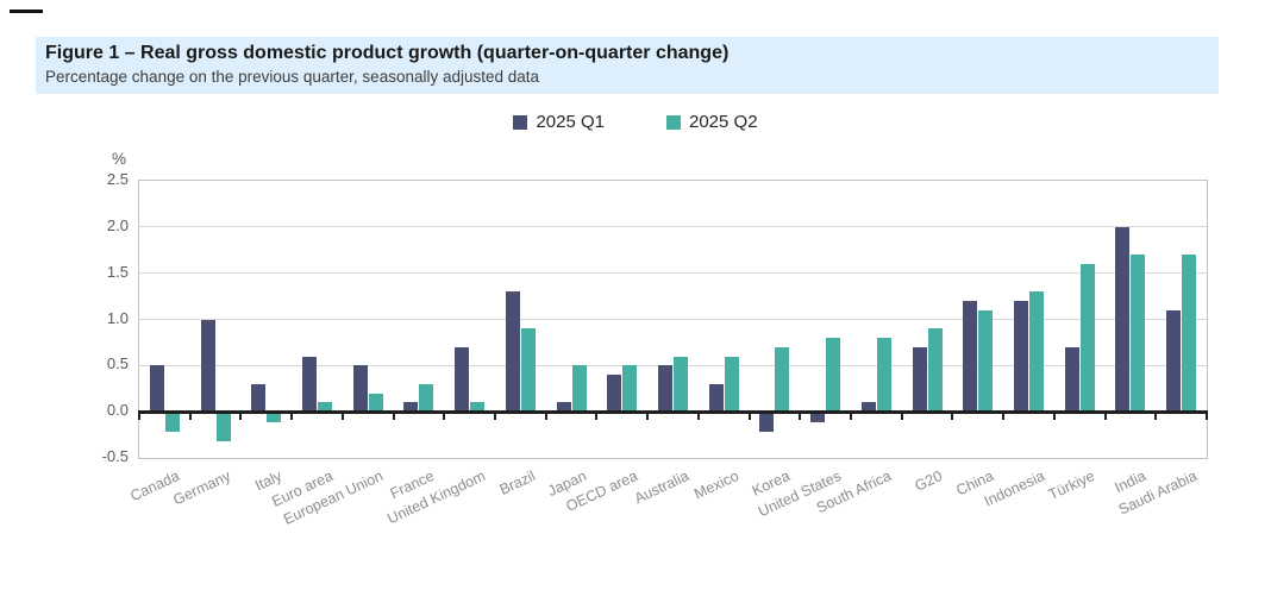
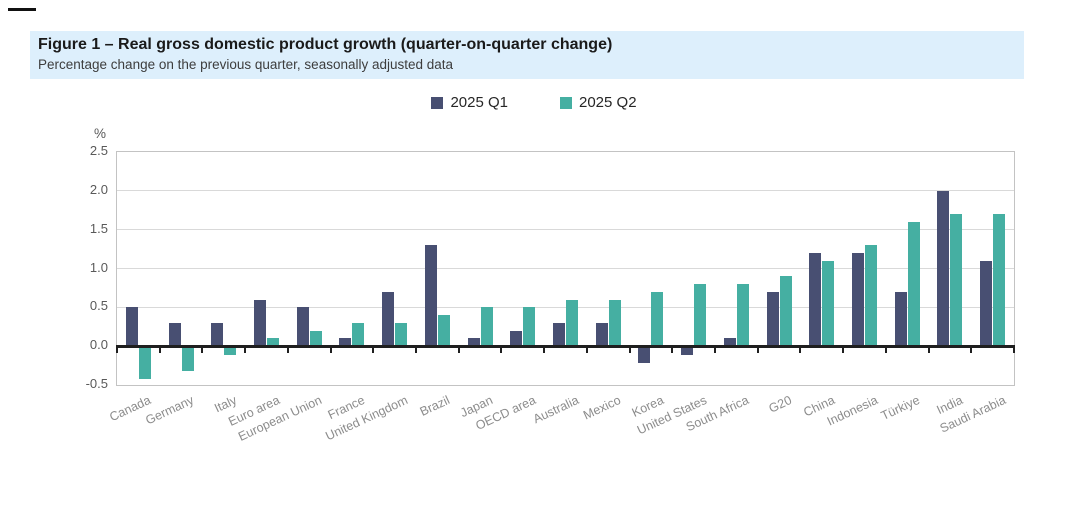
2025 Q2/Canada: -0.2 -> -0.4
2025 Q1/Germany: 1.0 -> 0.3
2025 Q2/United Kingdom: 0.1 -> 0.3
2025 Q2/Brazil: 0.9 -> 0.4
2025 Q1/OECD area: 0.4 -> 0.2
2025 Q1/Australia: 0.5 -> 0.3
